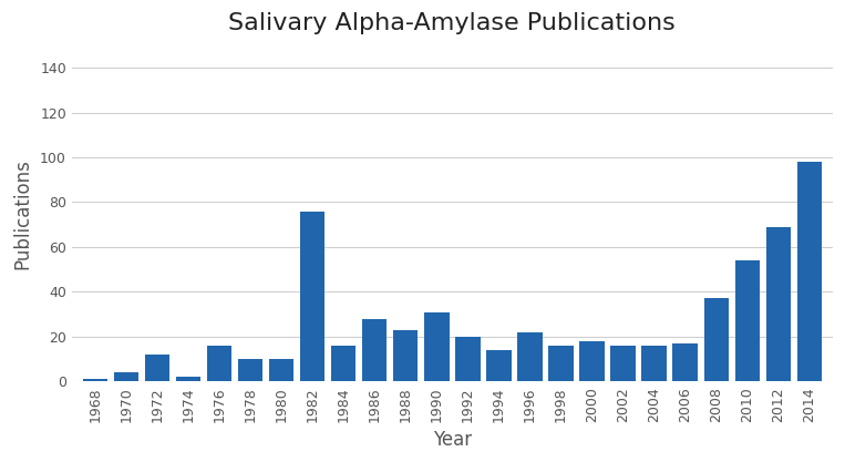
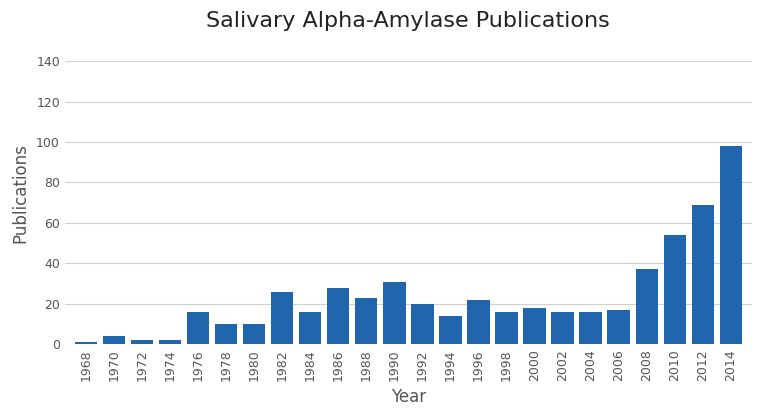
1972: 12 -> 2
1982: 76 -> 26
